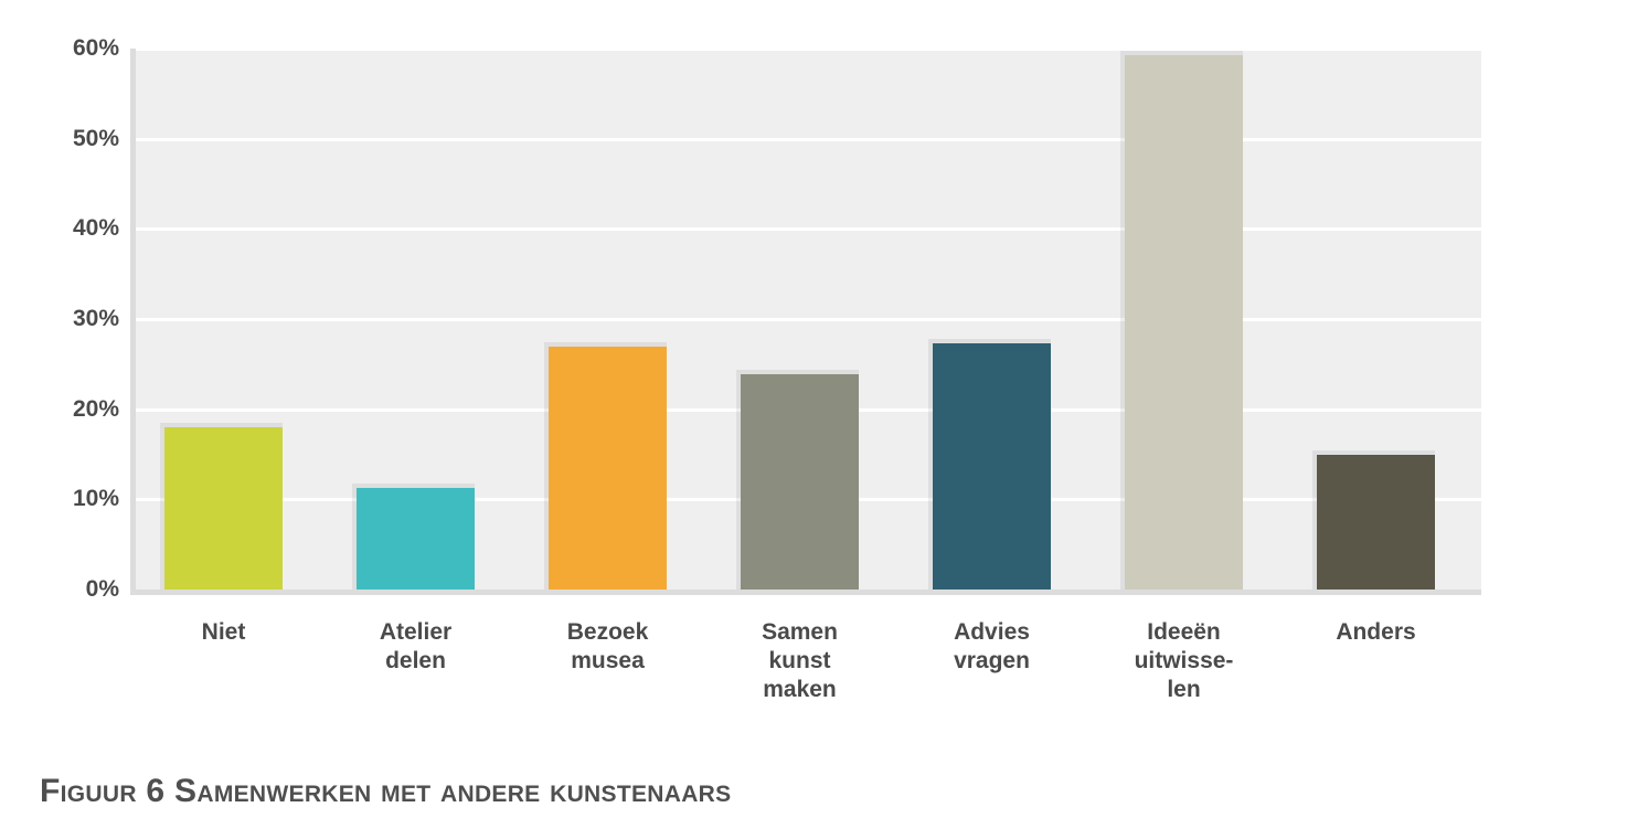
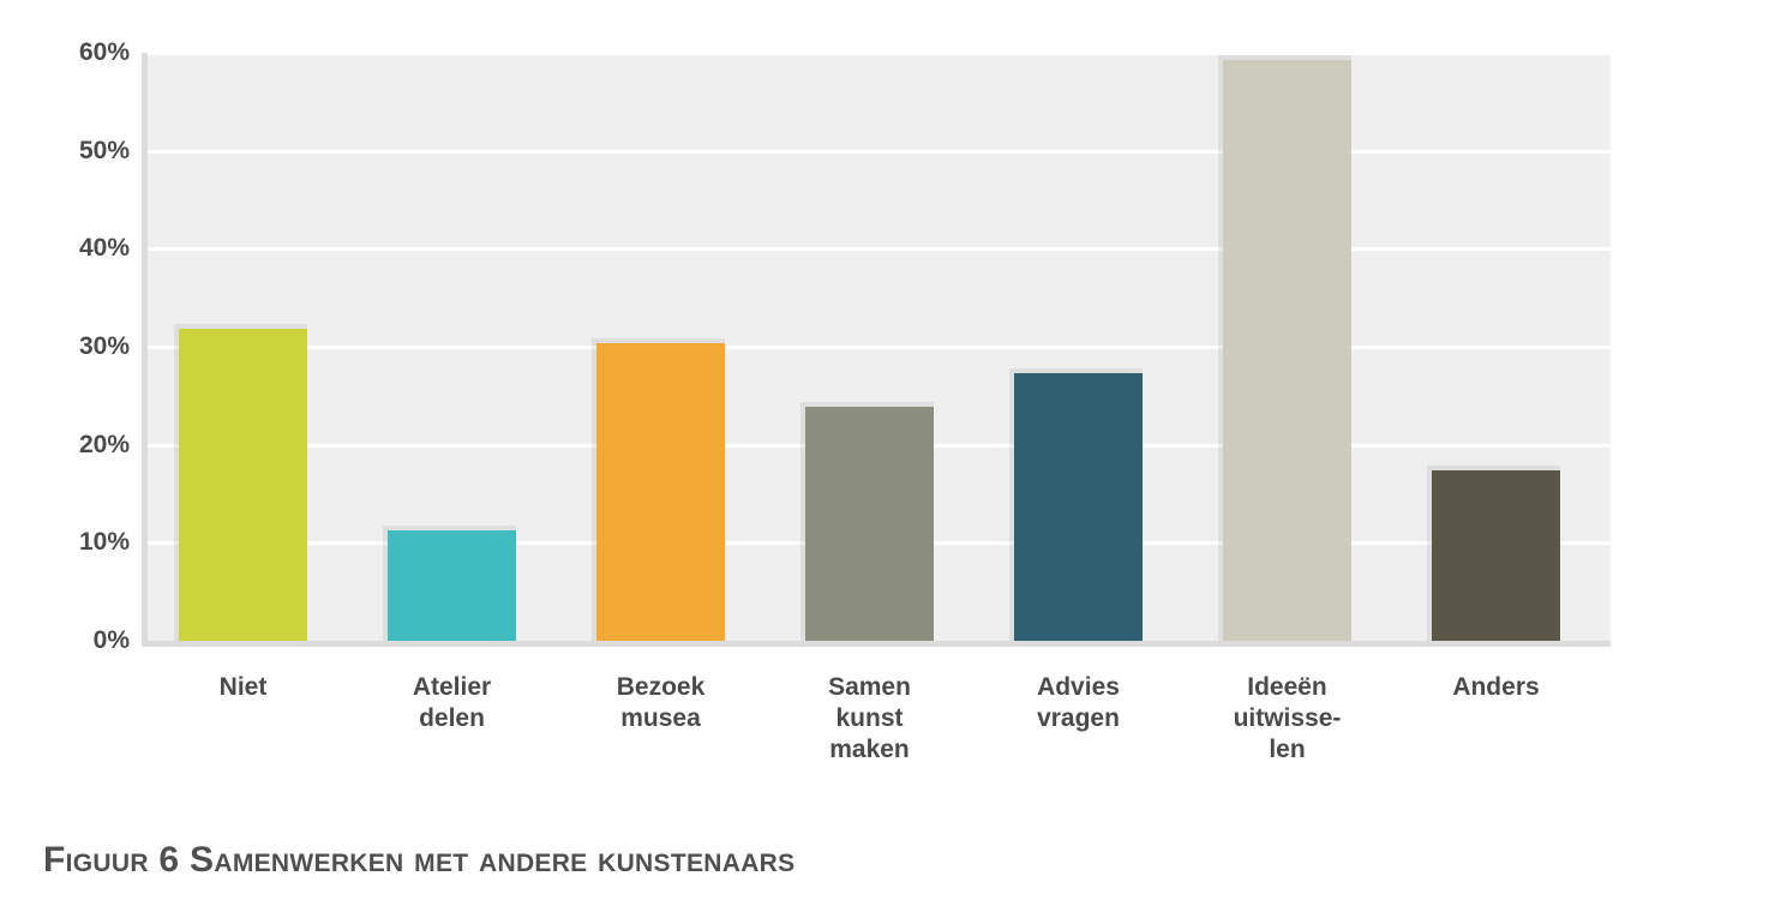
Niet: 18% -> 32%
Bezoek musea: 27% -> 30%
Anders: 15% -> 17%
